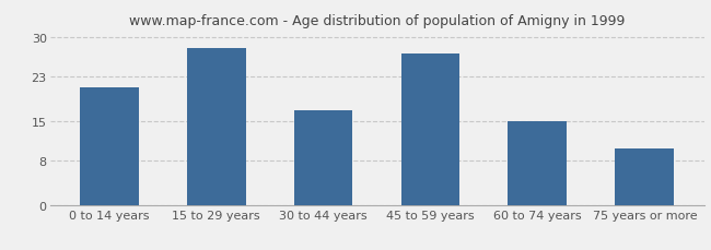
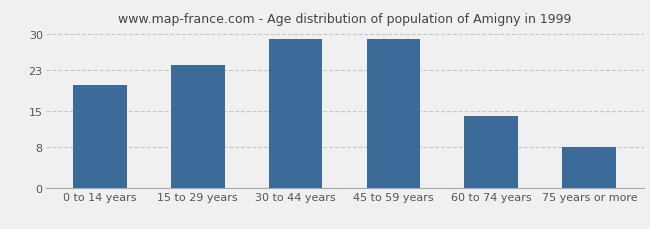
0 to 14 years: 21 -> 20
15 to 29 years: 28 -> 24
30 to 44 years: 17 -> 29
45 to 59 years: 27 -> 29
60 to 74 years: 15 -> 14
75 years or more: 10 -> 8
